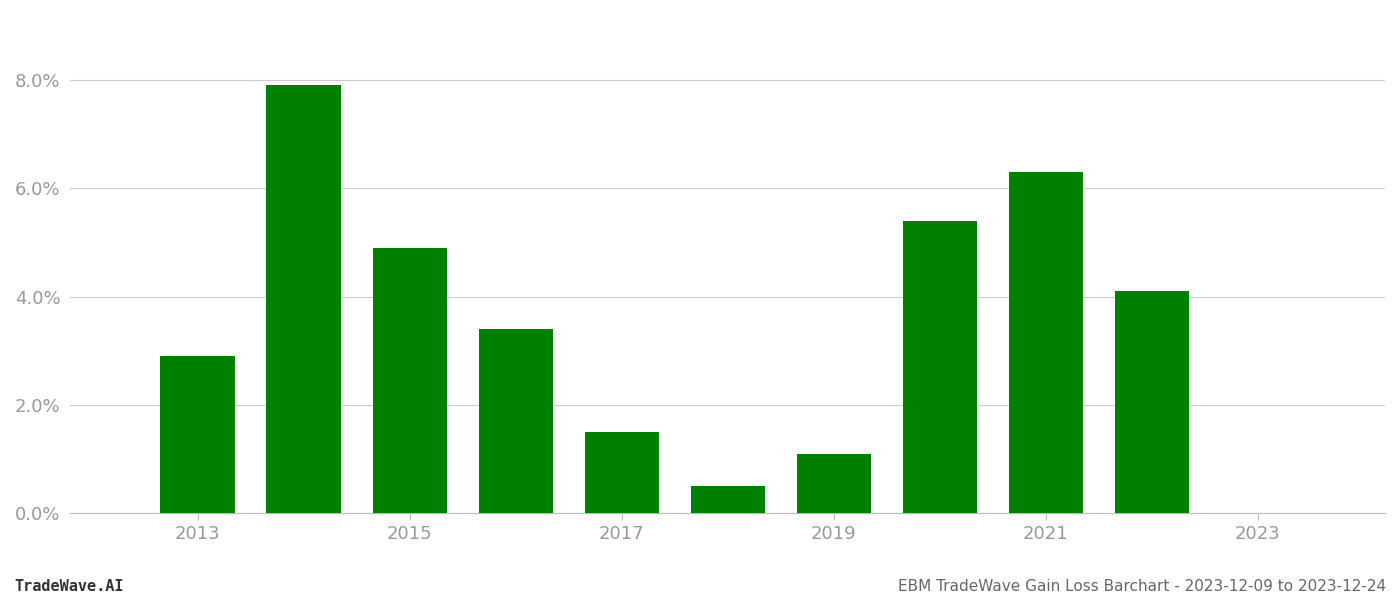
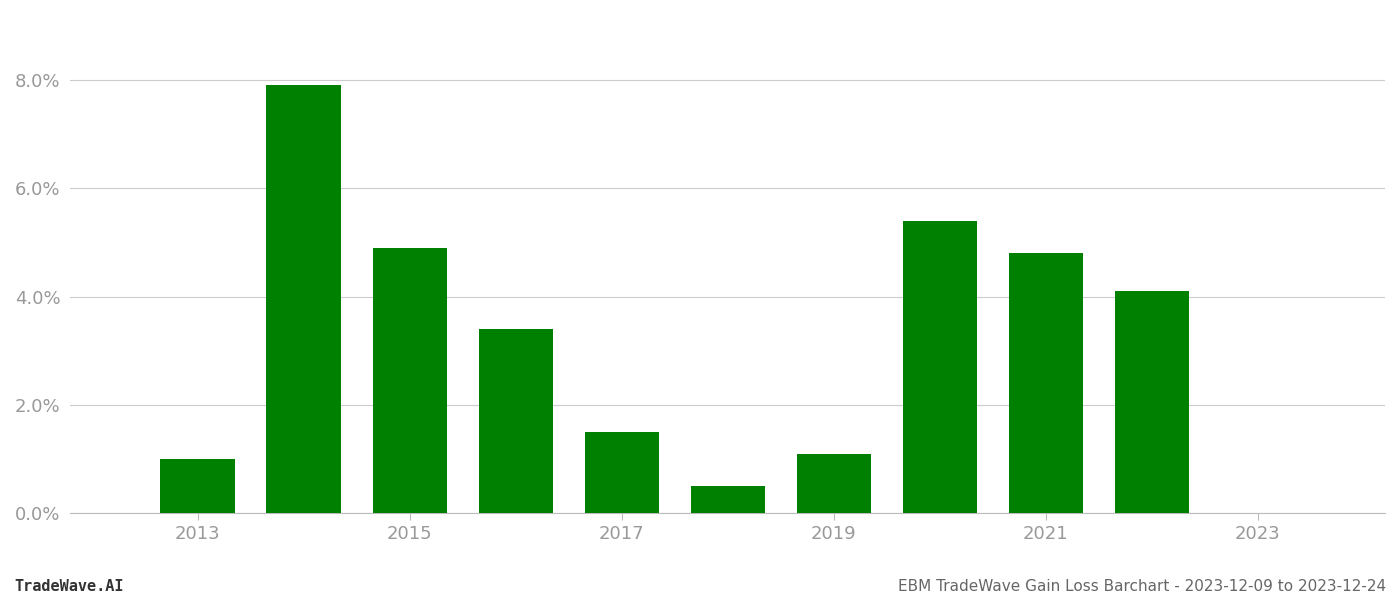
2013: 2.9% -> 1.0%
2021: 6.3% -> 4.8%
